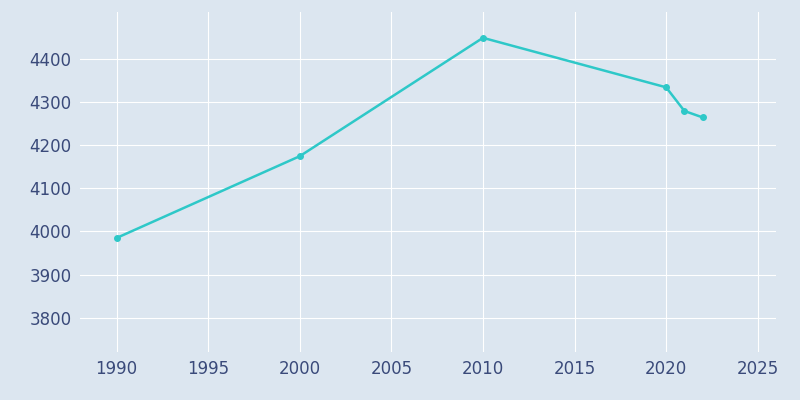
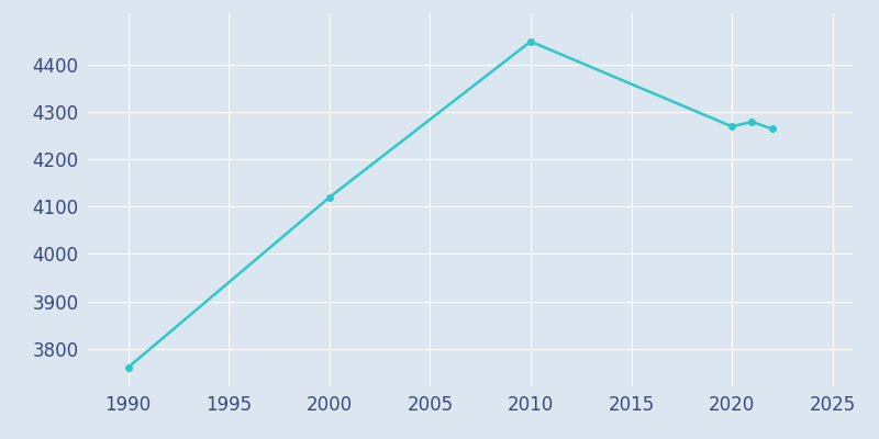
1990: 3985 -> 3760
2000: 4175 -> 4120
2020: 4335 -> 4270
